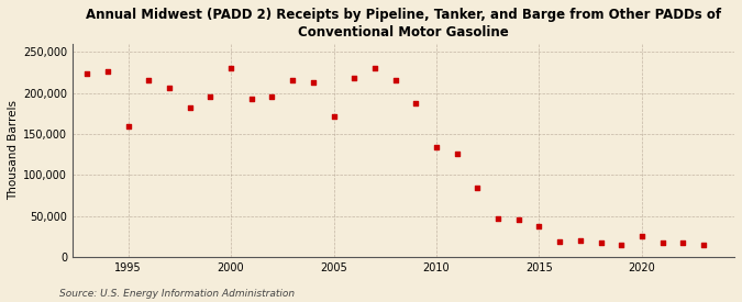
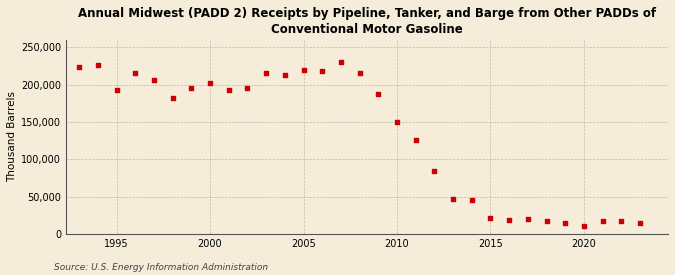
1995: 160,000 -> 193,000
2000: 230,000 -> 202,000
2005: 172,000 -> 220,000
2010: 134,000 -> 150,000
2015: 38,000 -> 22,000
2020: 26,000 -> 11,000
